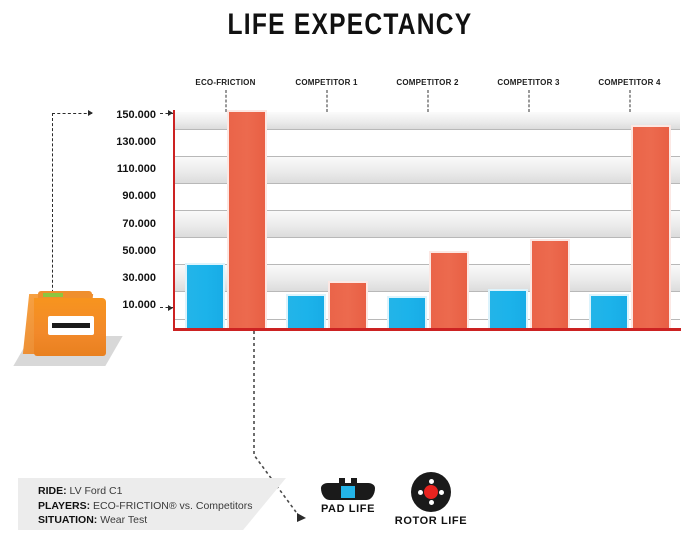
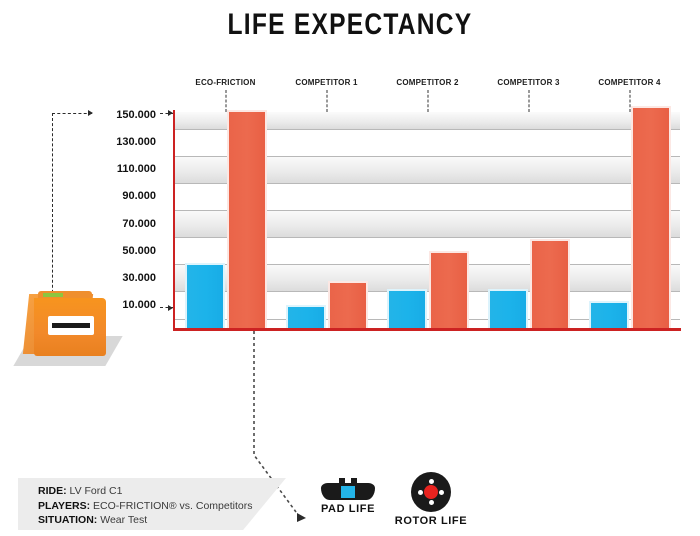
PAD LIFE/COMPETITOR 1: 18000 -> 10000
PAD LIFE/COMPETITOR 2: 17000 -> 22000
PAD LIFE/COMPETITOR 4: 18000 -> 13000
ROTOR LIFE/COMPETITOR 4: 143000 -> 157000
